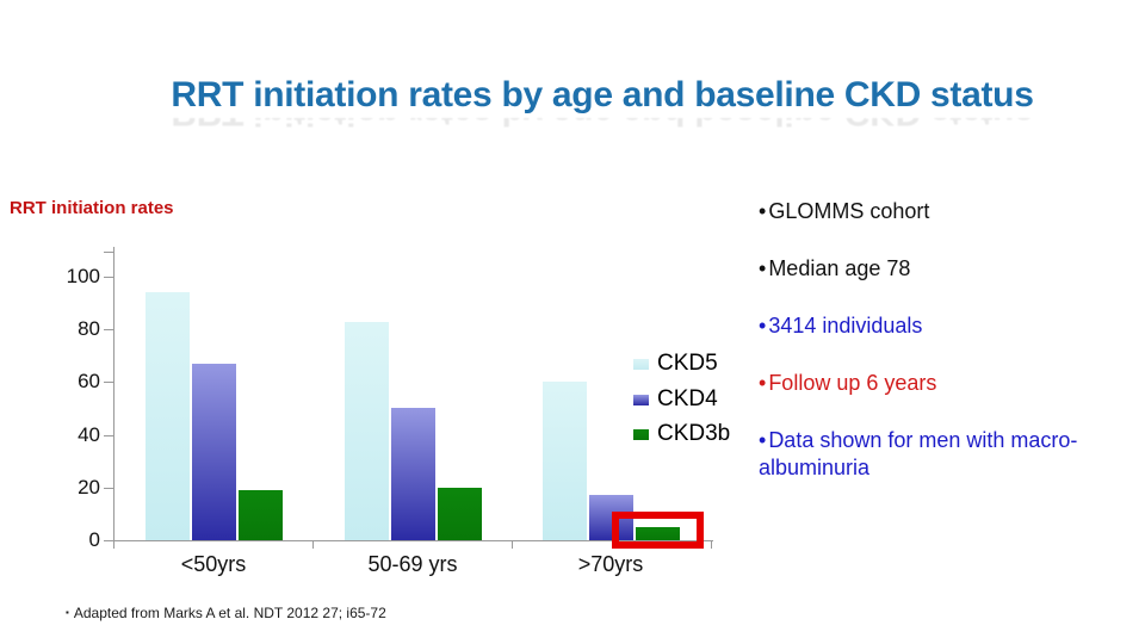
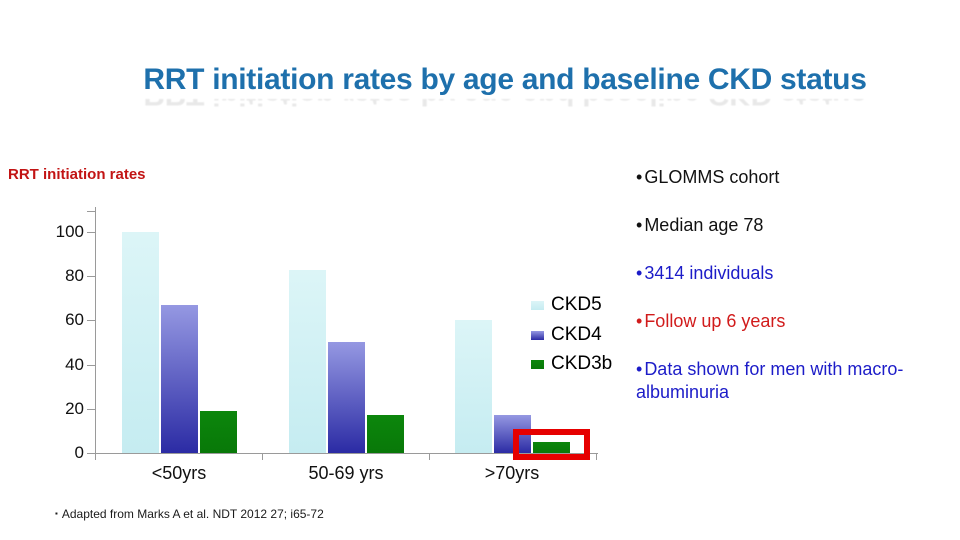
CKD5/<50yrs: 94 -> 100
CKD3b/50-69 yrs: 20 -> 17
